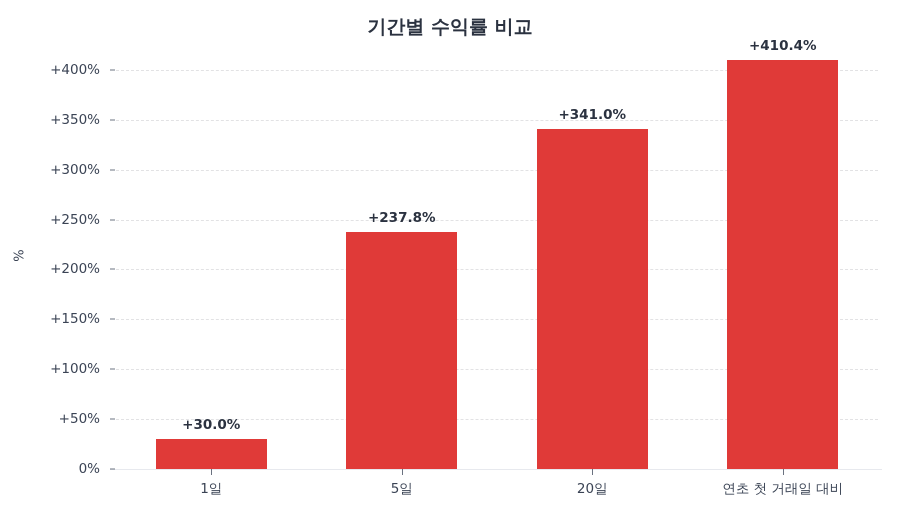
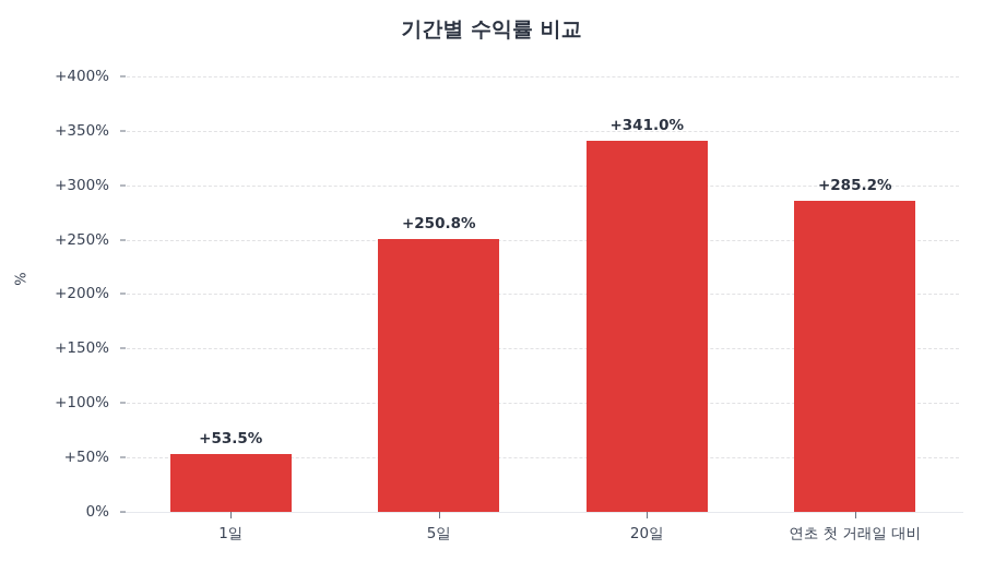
1일: +30.0% -> +53.5%
5일: +237.8% -> +250.8%
연초 첫 거래일 대비: +410.4% -> +285.2%
